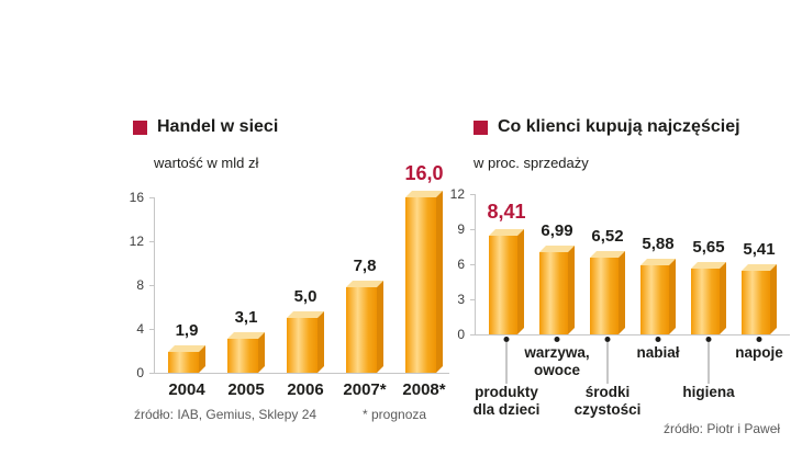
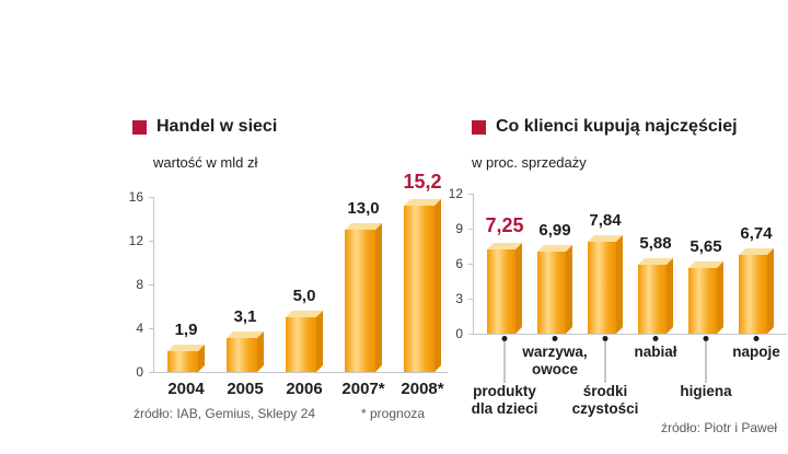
Handel w sieci/2007*: 7,8 -> 13,0
Handel w sieci/2008*: 16,0 -> 15,2
Co klienci kupują najczęściej/produkty dla dzieci: 8,41 -> 7,25
Co klienci kupują najczęściej/środki czystości: 6,52 -> 7,84
Co klienci kupują najczęściej/napoje: 5,41 -> 6,74
